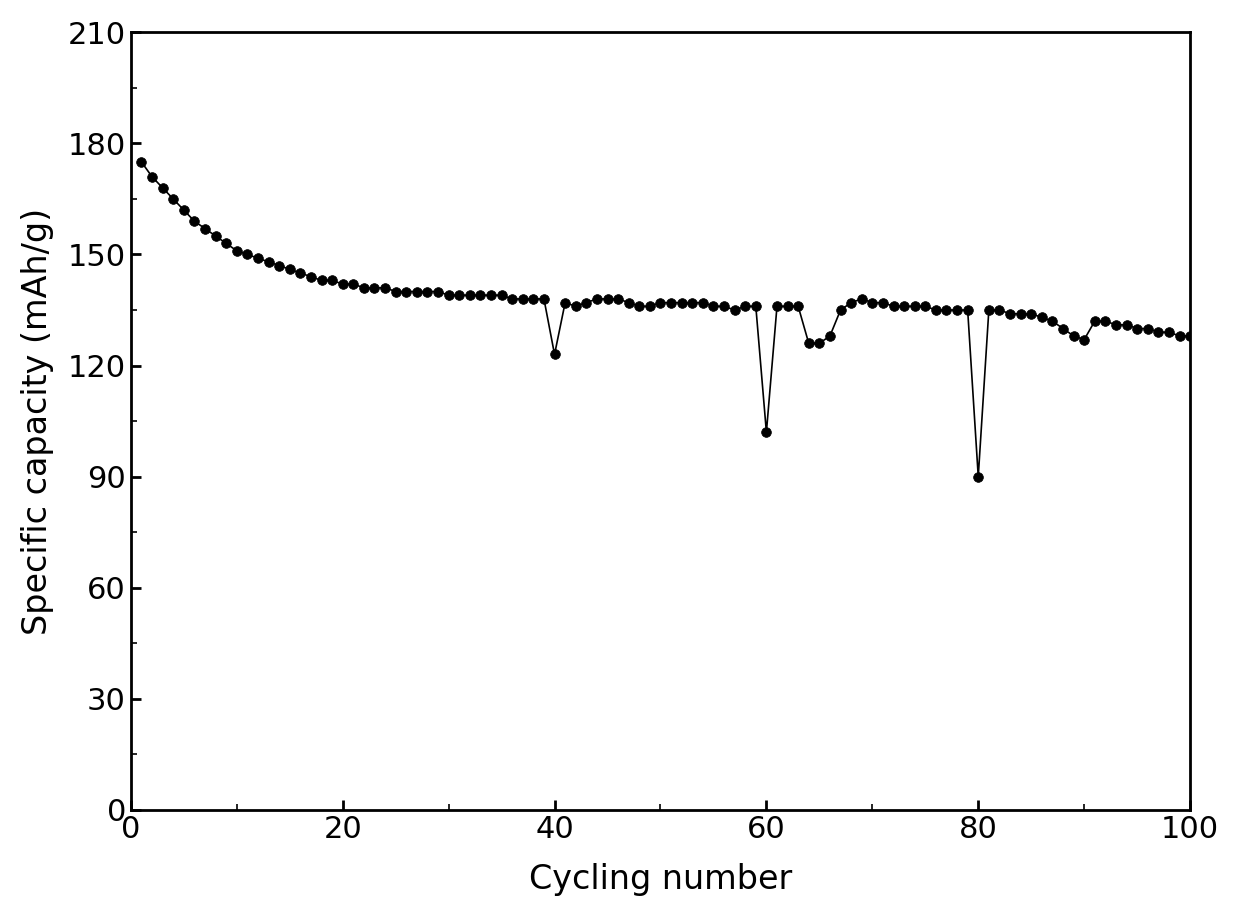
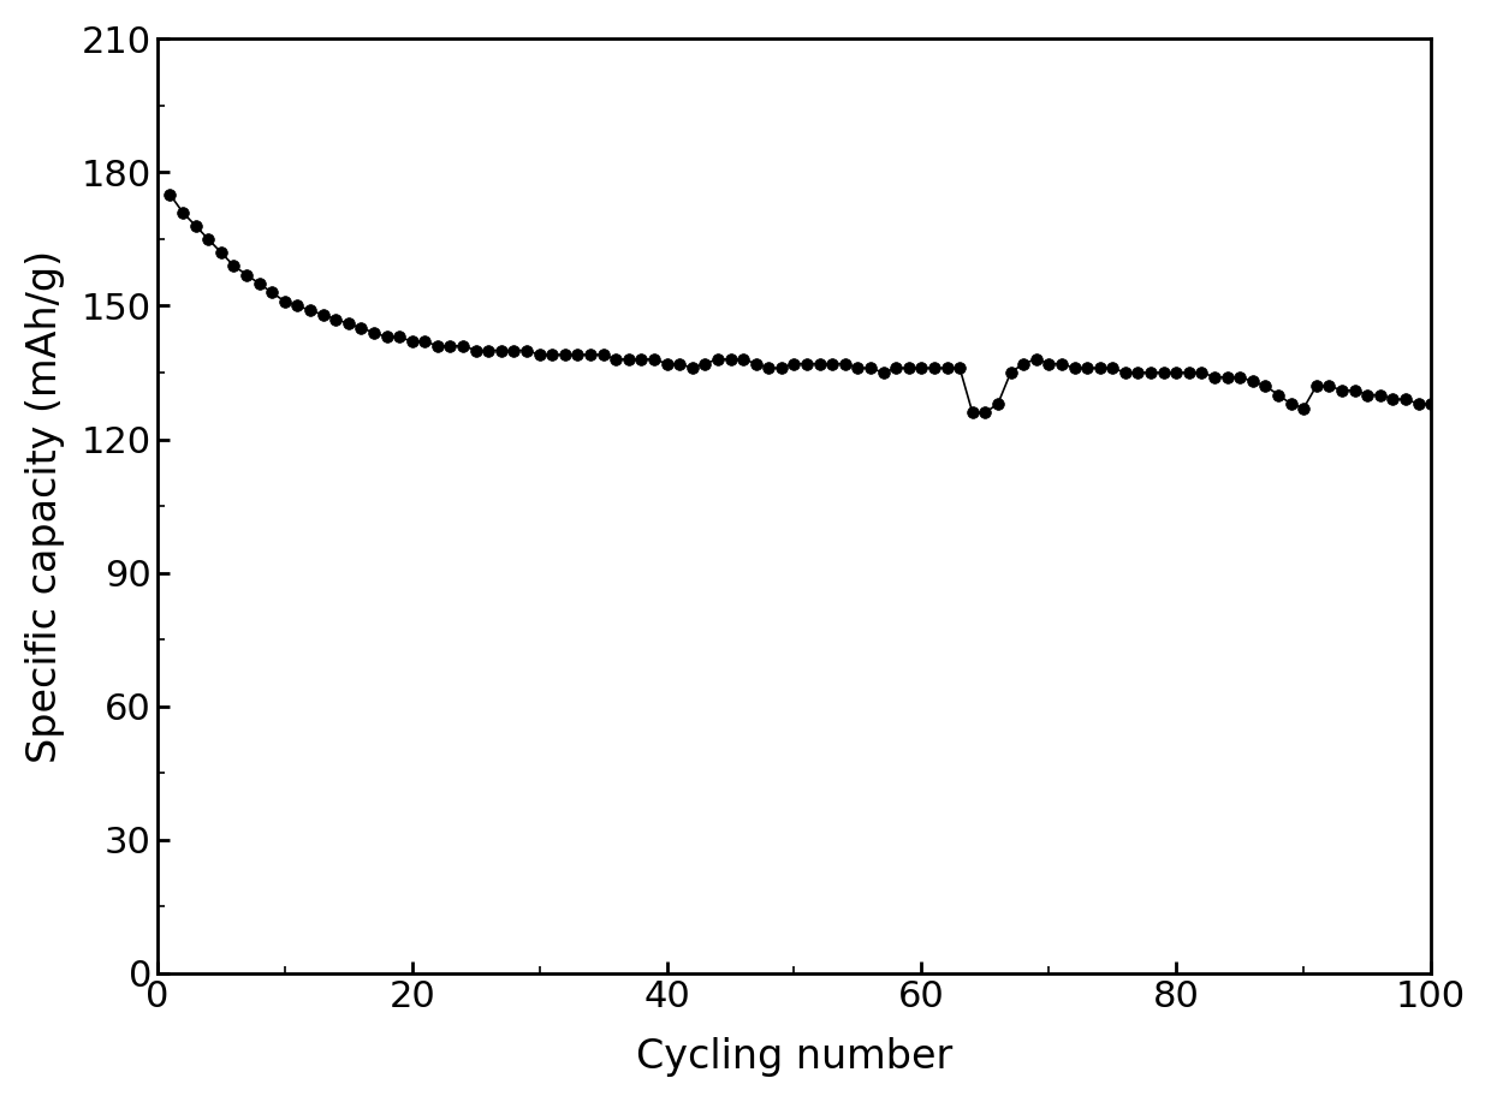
40: 123 -> 137
60: 102 -> 136
80: 90 -> 135
